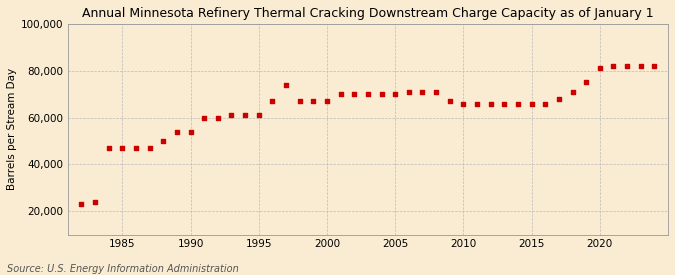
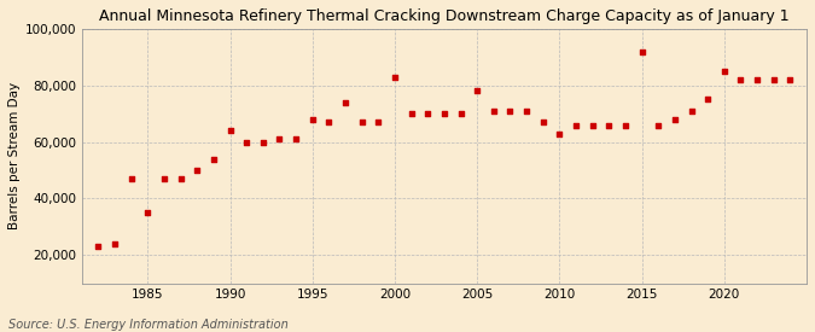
1985: 47,000 -> 35,000
1990: 54,000 -> 64,000
1995: 61,000 -> 68,000
2000: 67,000 -> 83,000
2005: 70,000 -> 78,000
2010: 66,000 -> 63,000
2015: 66,000 -> 92,000
2020: 81,000 -> 85,000
